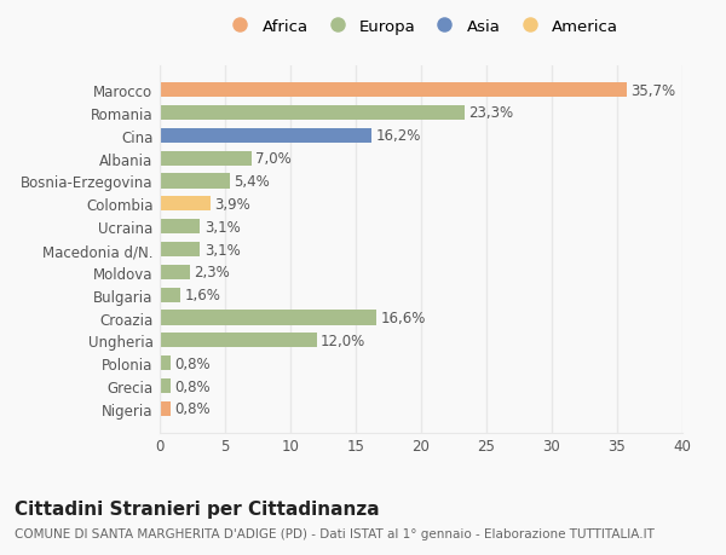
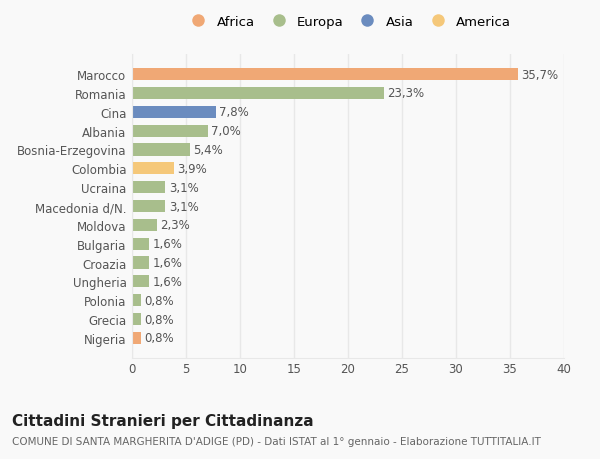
Cina: 16,2% -> 7,8%
Croazia: 16,6% -> 1,6%
Ungheria: 12,0% -> 1,6%
